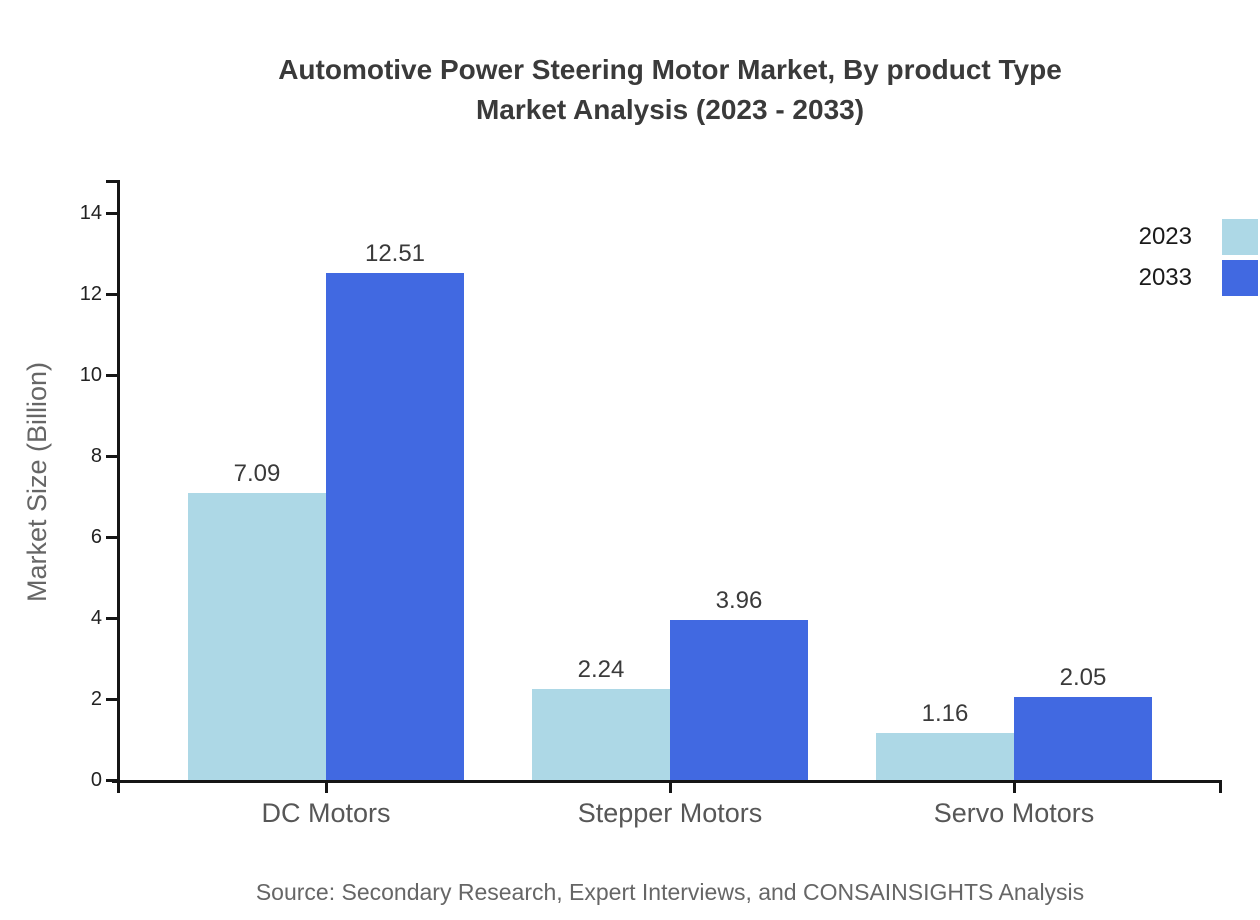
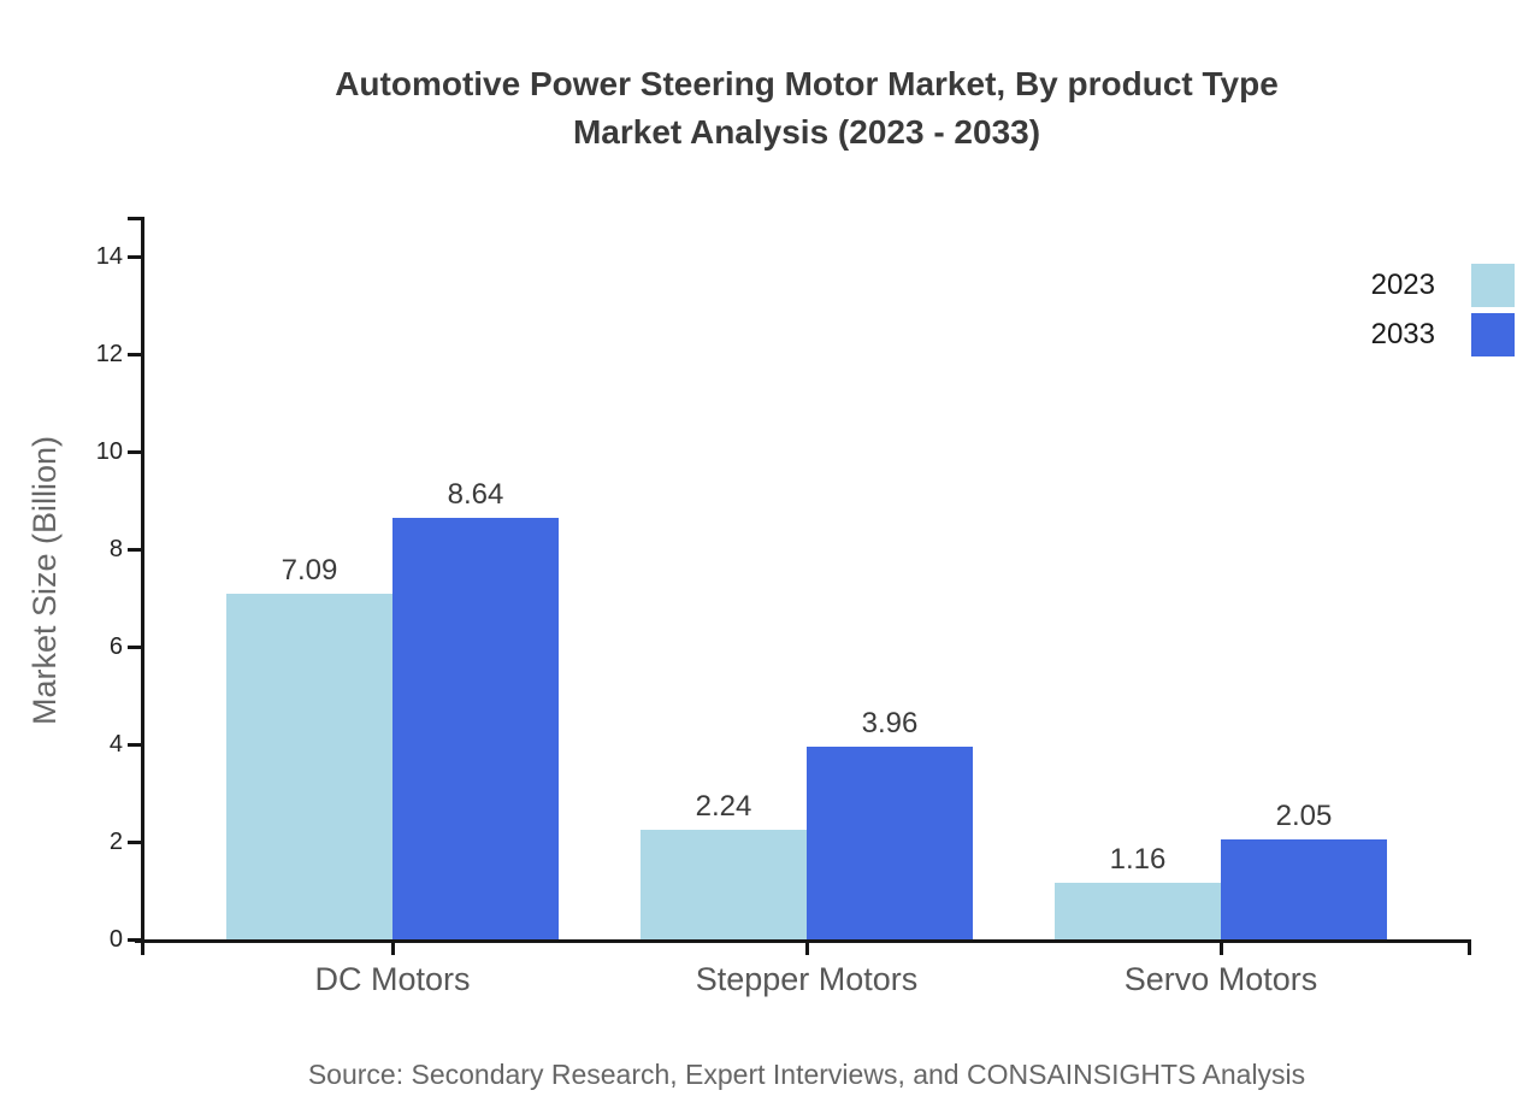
2033/DC Motors: 12.51 -> 8.64
